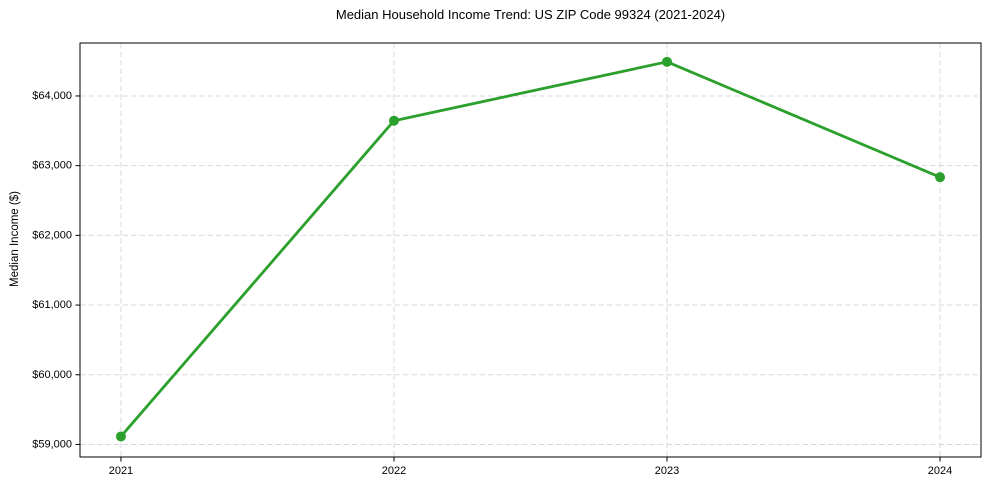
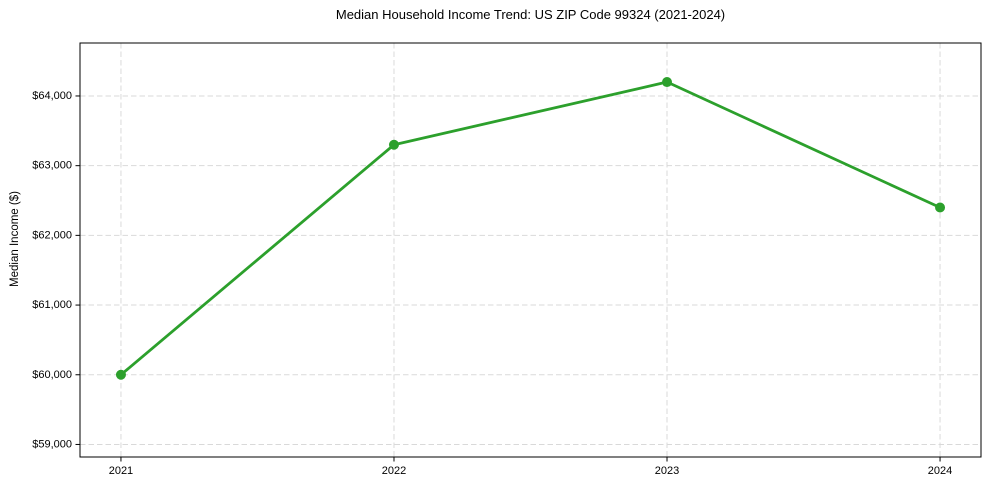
2021: $59100 -> $60000
2022: $63600 -> $63300
2023: $64500 -> $64200
2024: $62800 -> $62400
